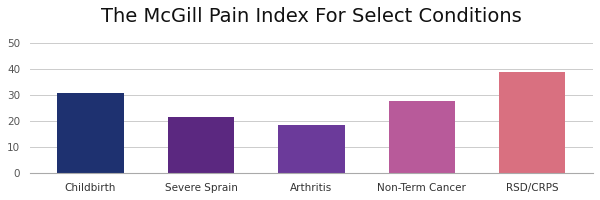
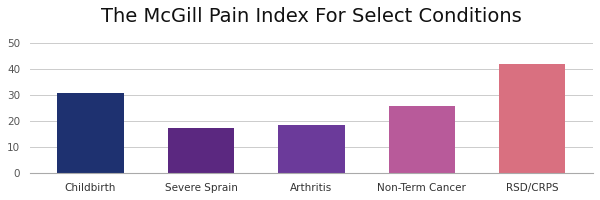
Severe Sprain: 21.5 -> 17.5
Non-Term Cancer: 28.0 -> 26.0
RSD/CRPS: 39.0 -> 42.0
